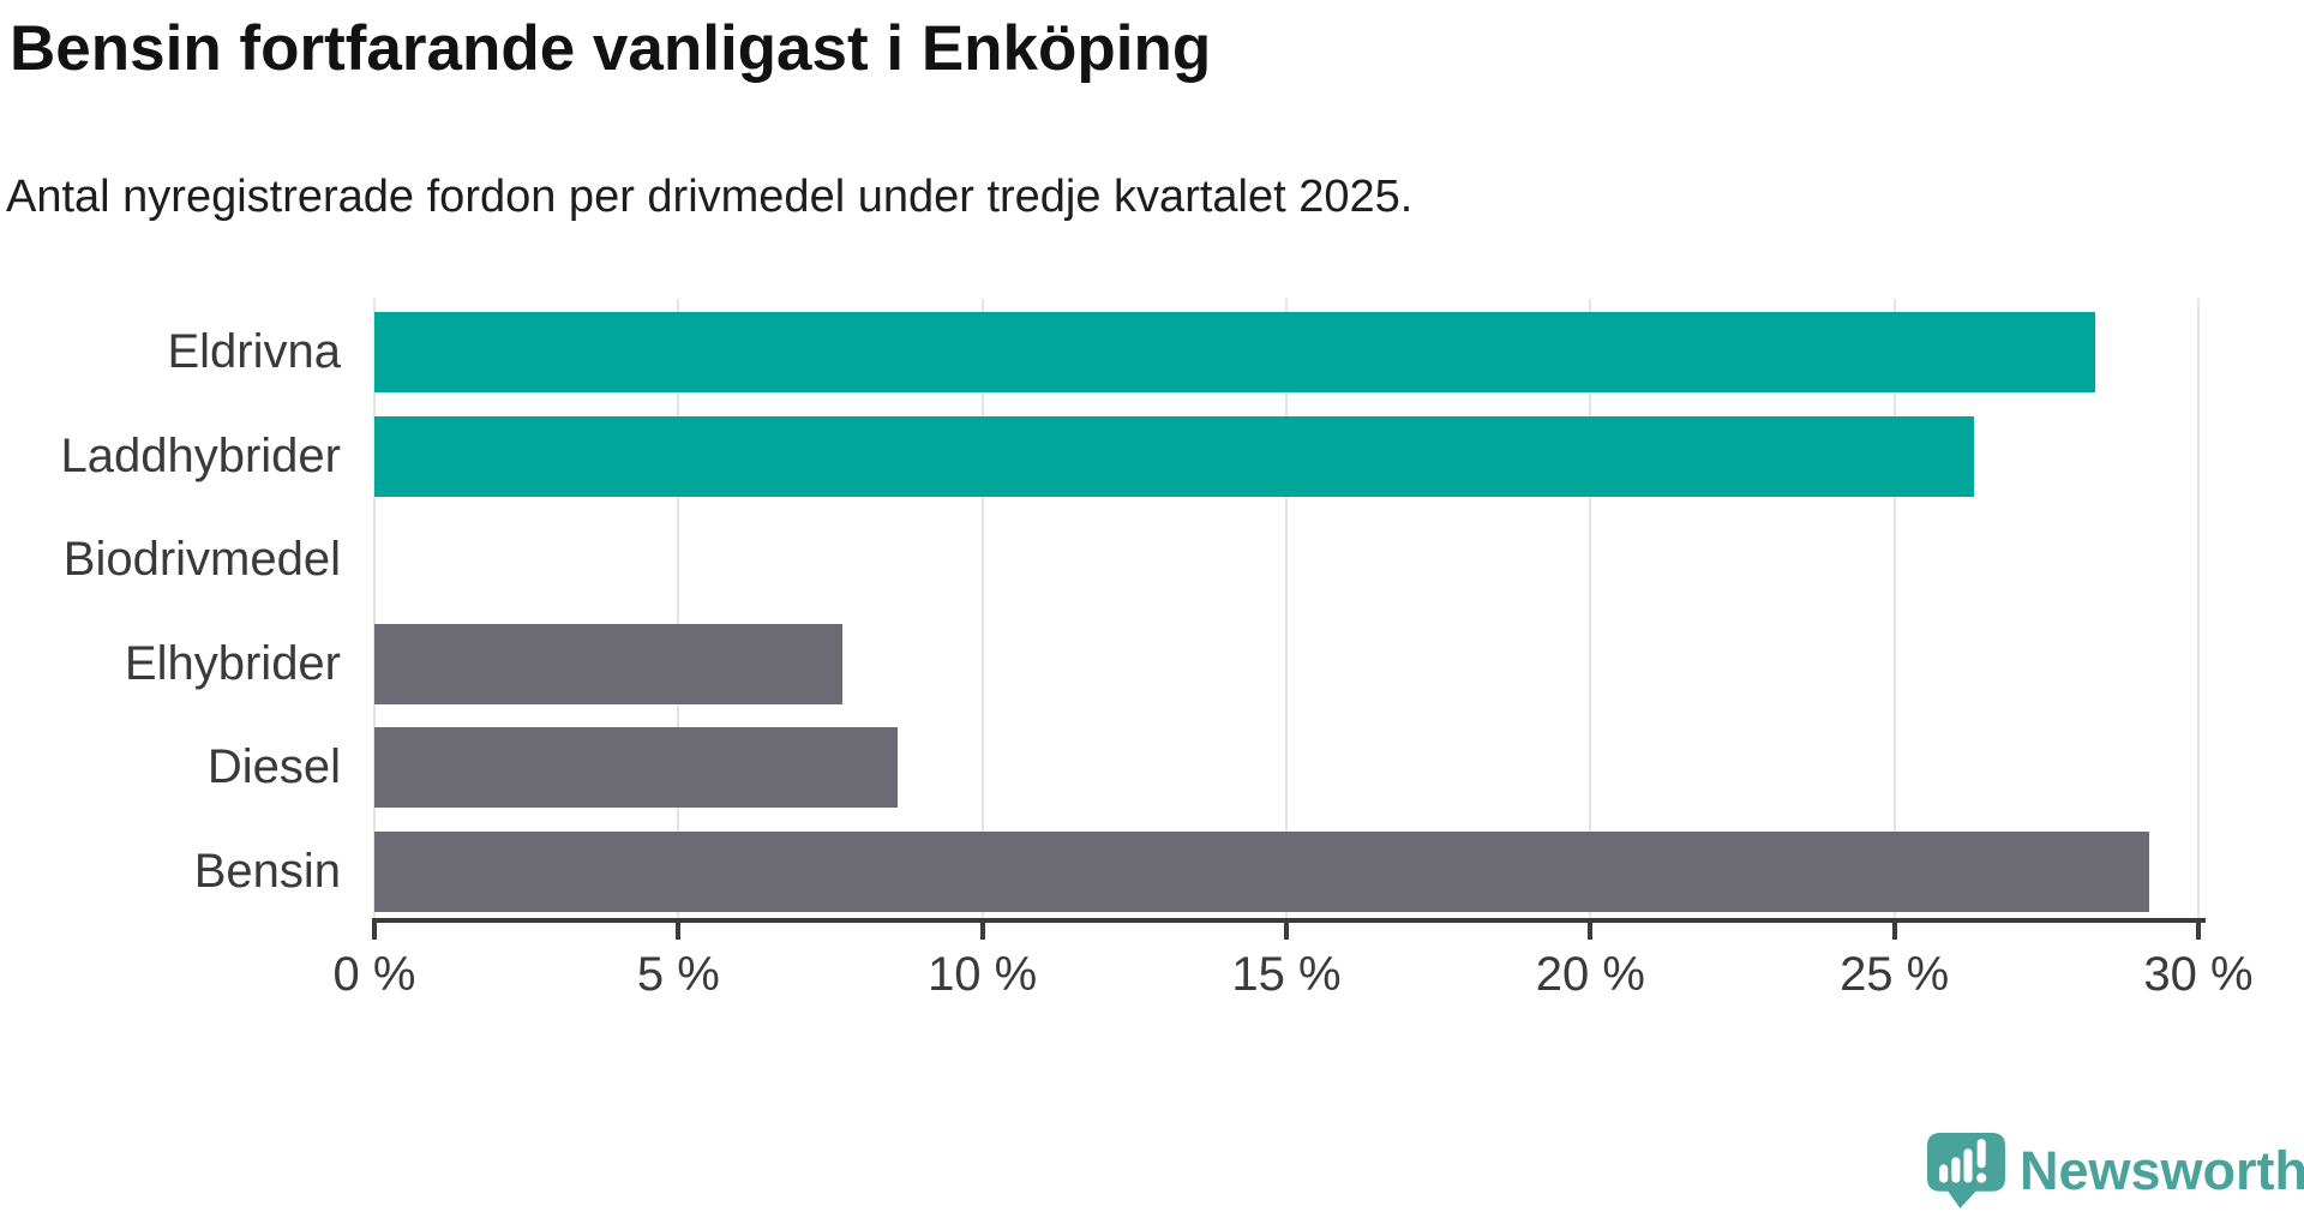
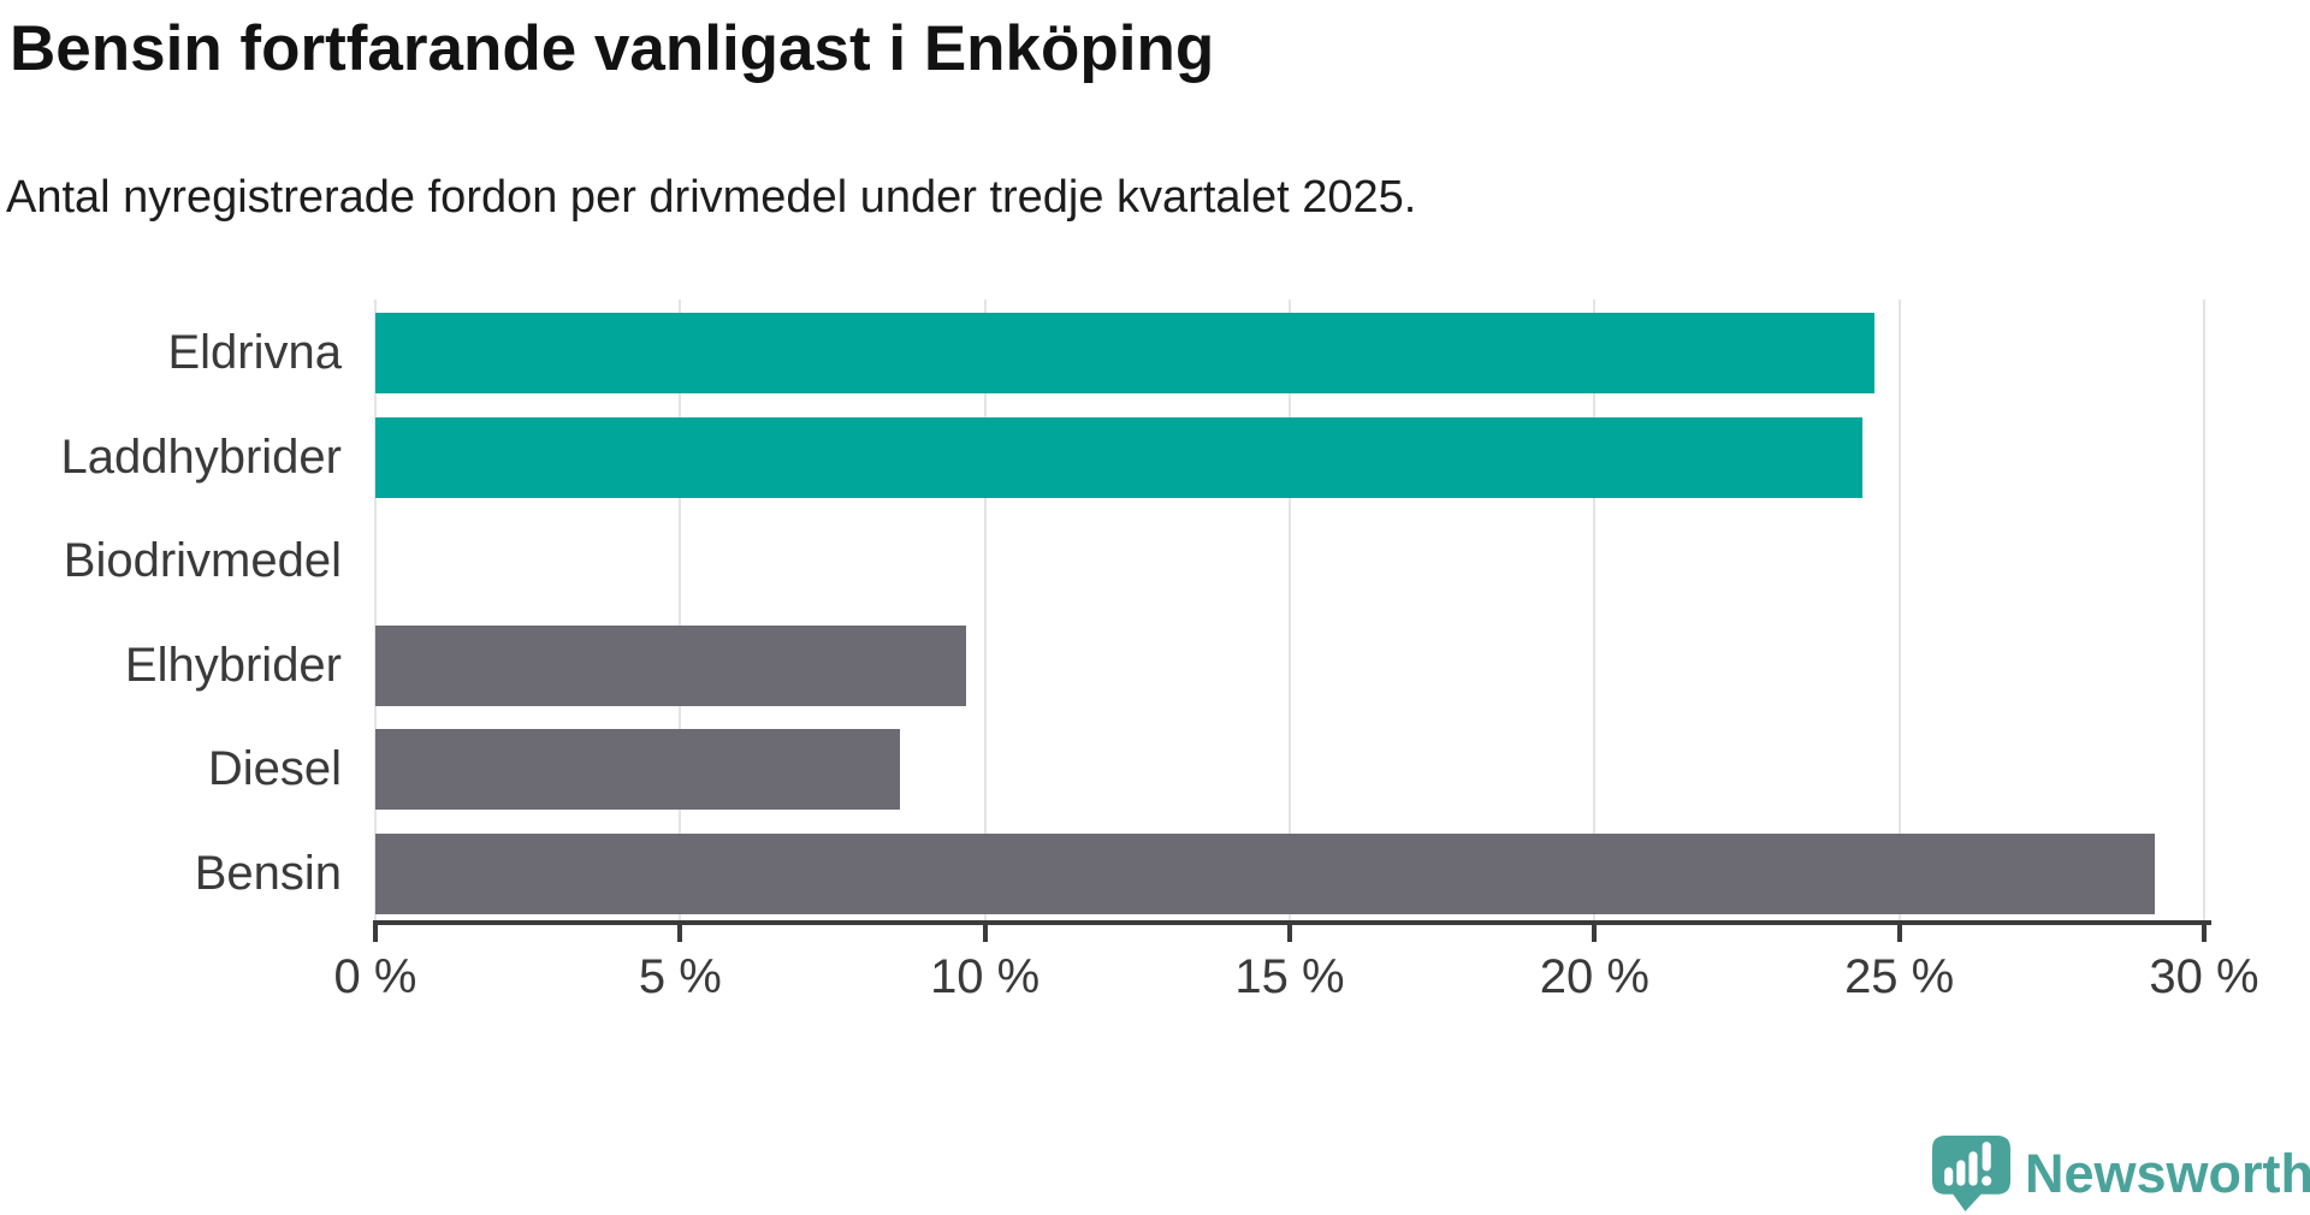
Eldrivna: 28.3% -> 24.6%
Laddhybrider: 26.3% -> 24.4%
Elhybrider: 7.7% -> 9.7%
